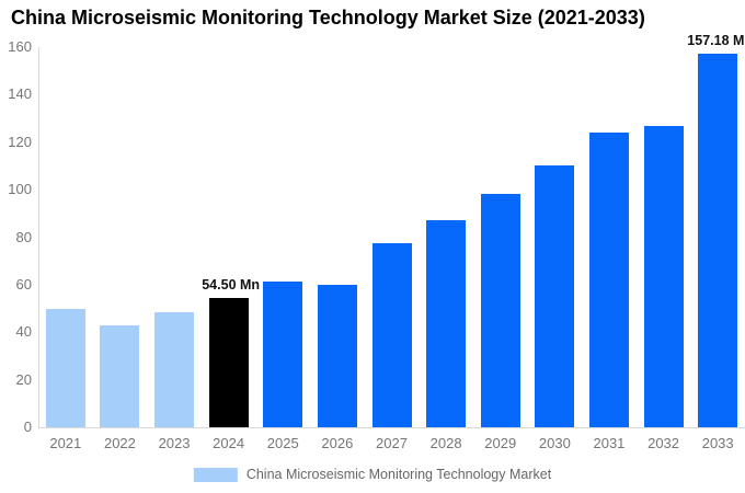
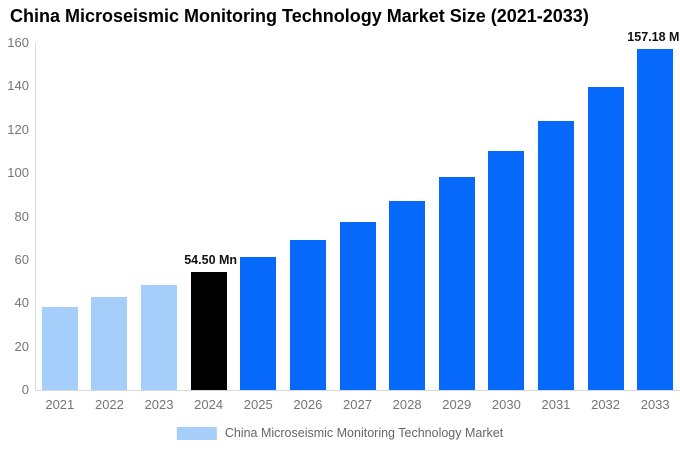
2021: 50 -> 38
2026: 60 -> 69
2032: 127 -> 140
